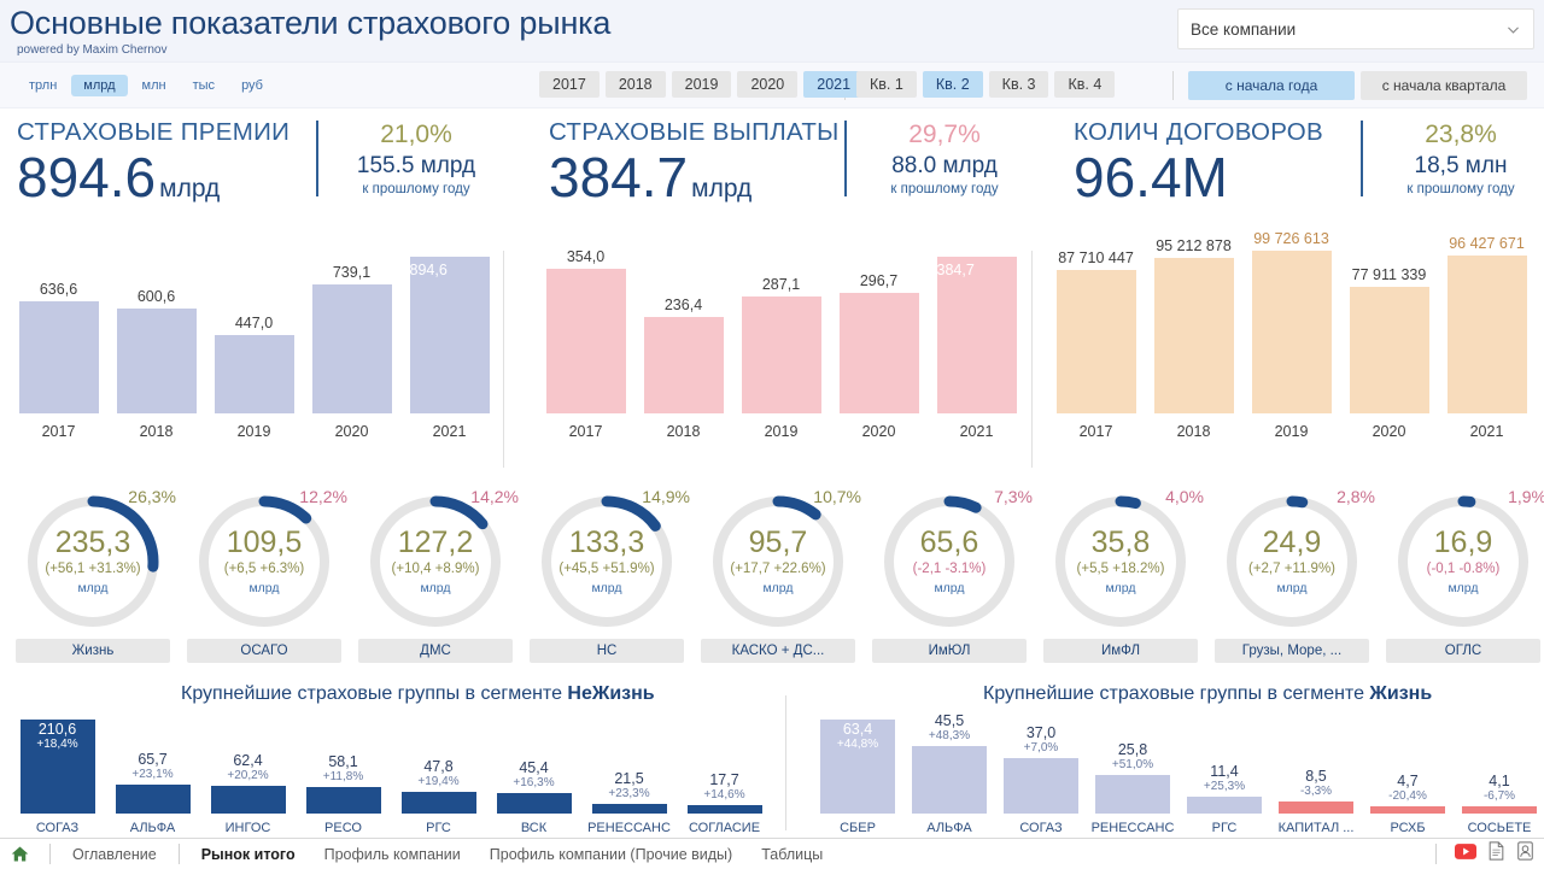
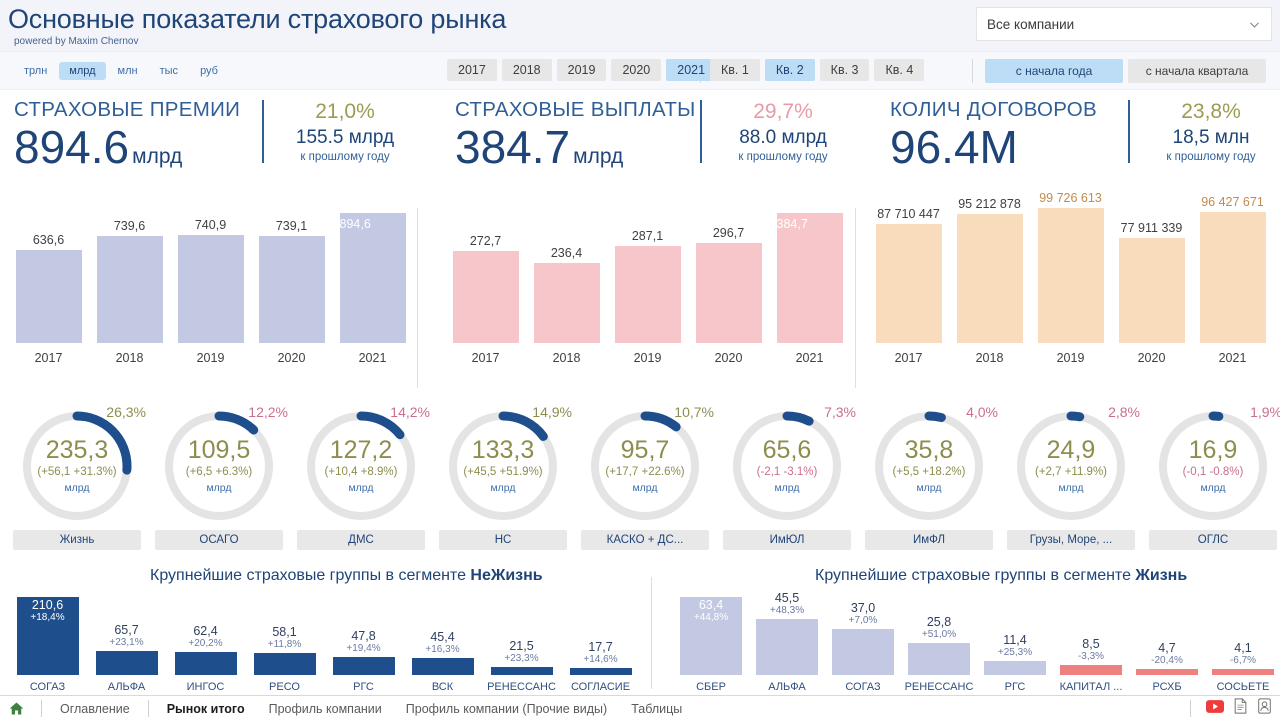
СТРАХОВЫЕ ПРЕМИИ/2018: 600,6 -> 739,6
СТРАХОВЫЕ ПРЕМИИ/2019: 447,0 -> 740,9
СТРАХОВЫЕ ВЫПЛАТЫ/2017: 354,0 -> 272,7
